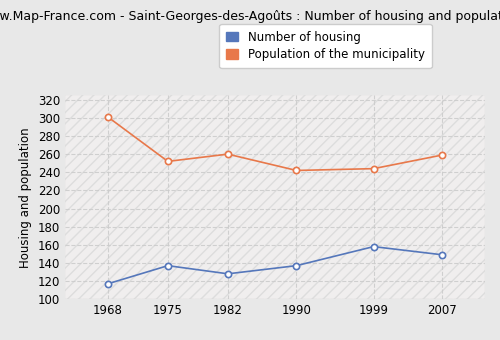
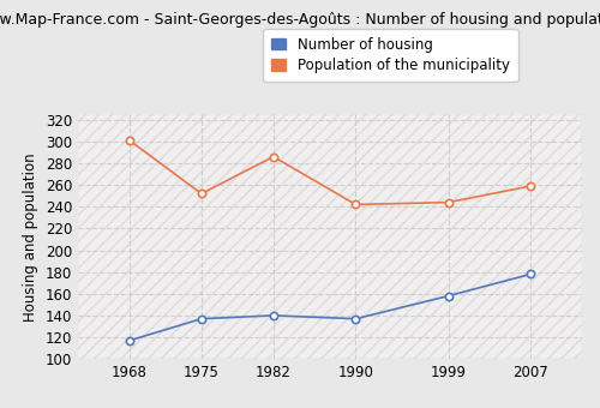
Number of housing/1982: 128 -> 140
Population of the municipality/1982: 260 -> 286
Number of housing/2007: 149 -> 178
